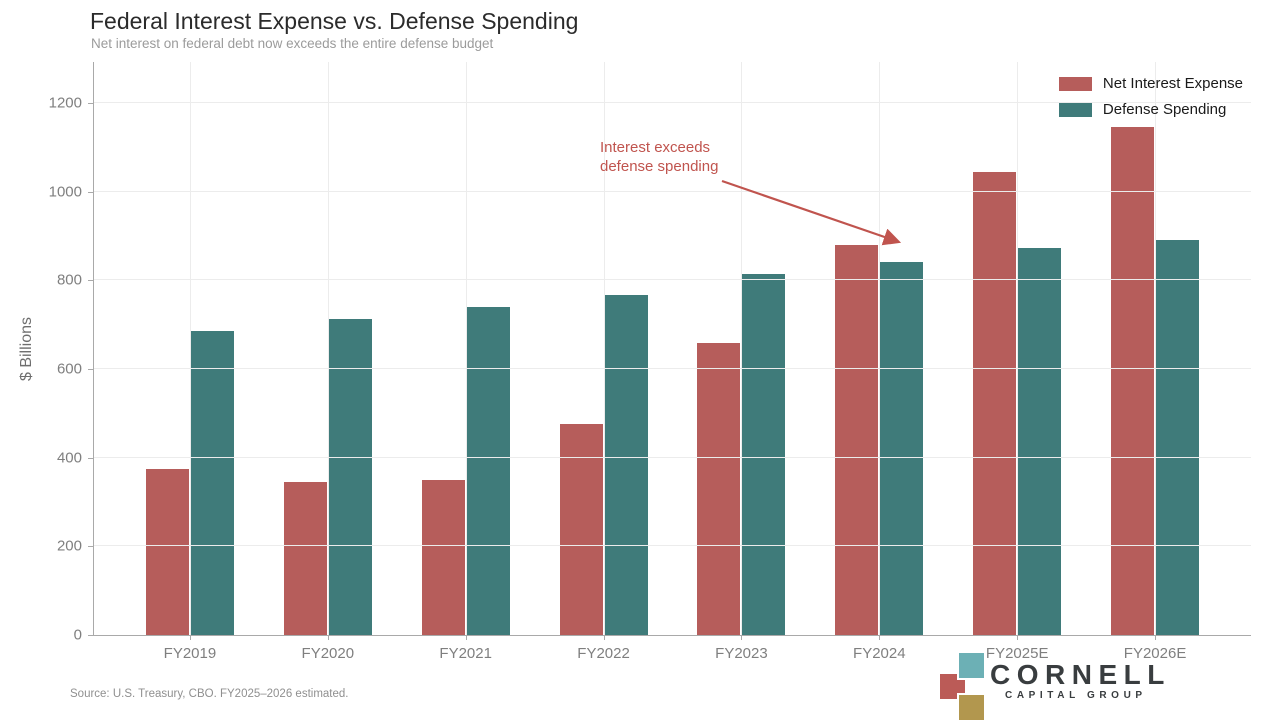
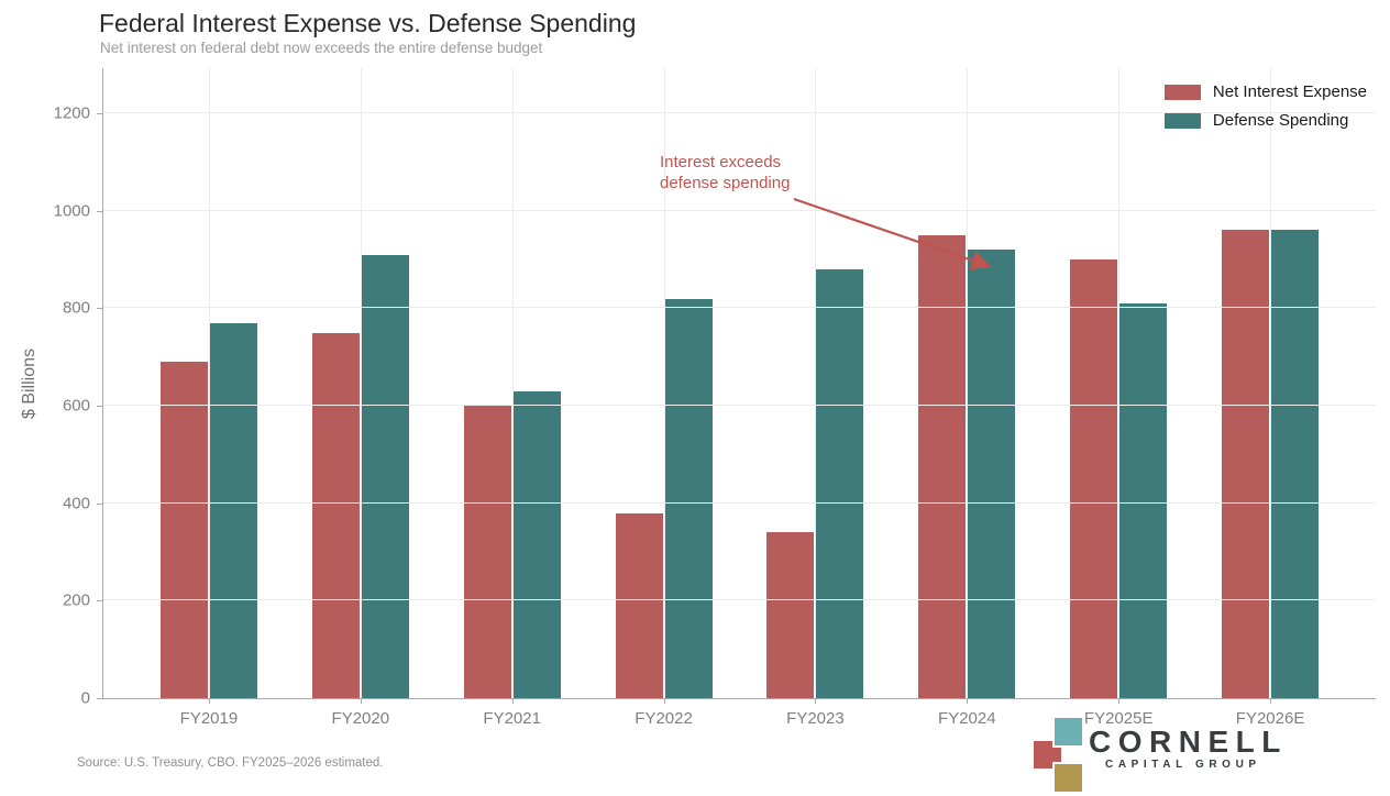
Net Interest Expense/FY2019: 380 -> 690
Defense Spending/FY2019: 680 -> 770
Net Interest Expense/FY2020: 340 -> 750
Defense Spending/FY2020: 710 -> 910
Net Interest Expense/FY2021: 350 -> 600
Defense Spending/FY2021: 740 -> 630
Net Interest Expense/FY2022: 480 -> 380
Defense Spending/FY2022: 770 -> 820
Net Interest Expense/FY2023: 660 -> 340
Defense Spending/FY2023: 820 -> 880
Net Interest Expense/FY2024: 880 -> 950
Defense Spending/FY2024: 840 -> 920
Net Interest Expense/FY2025E: 1040 -> 900
Defense Spending/FY2025E: 870 -> 810
Net Interest Expense/FY2026E: 1140 -> 960
Defense Spending/FY2026E: 890 -> 960
